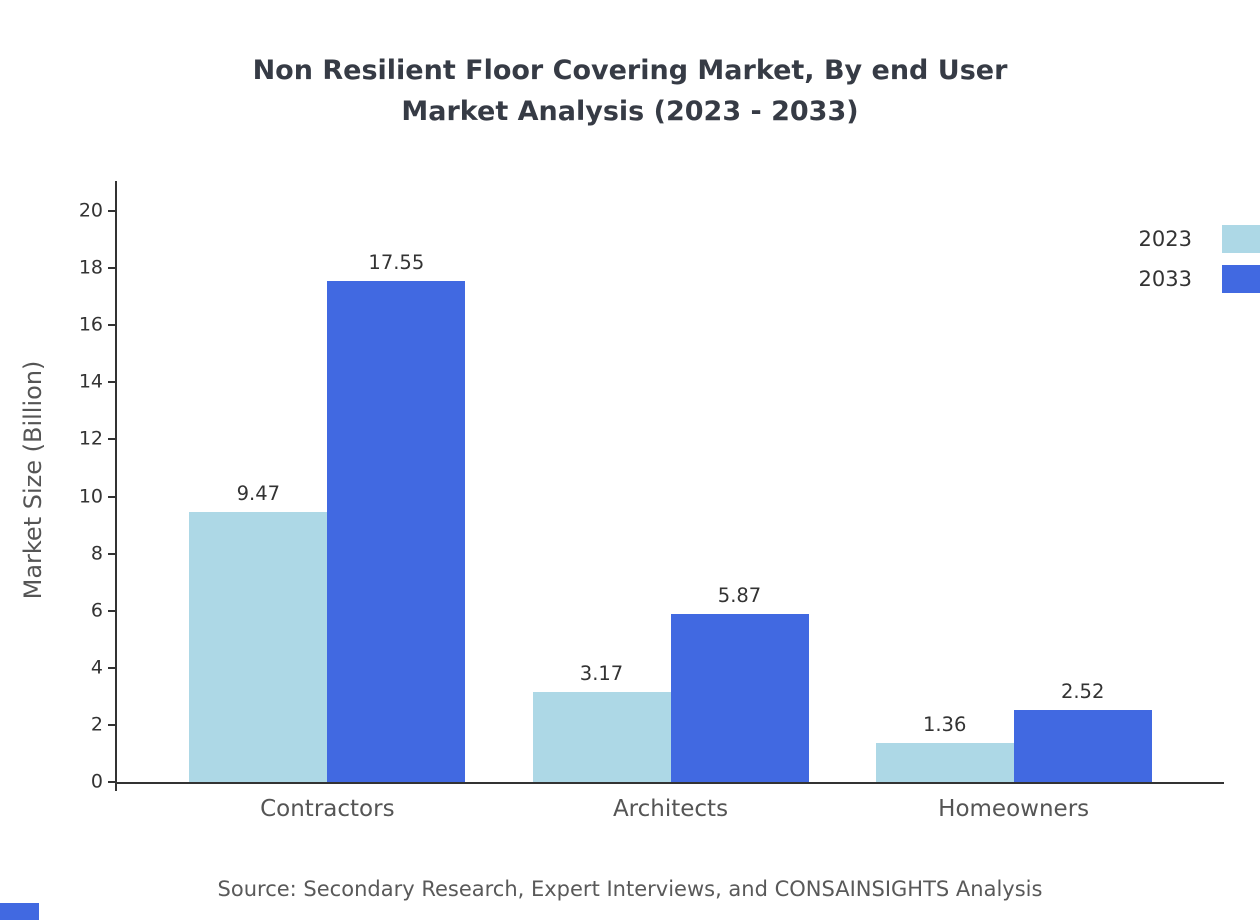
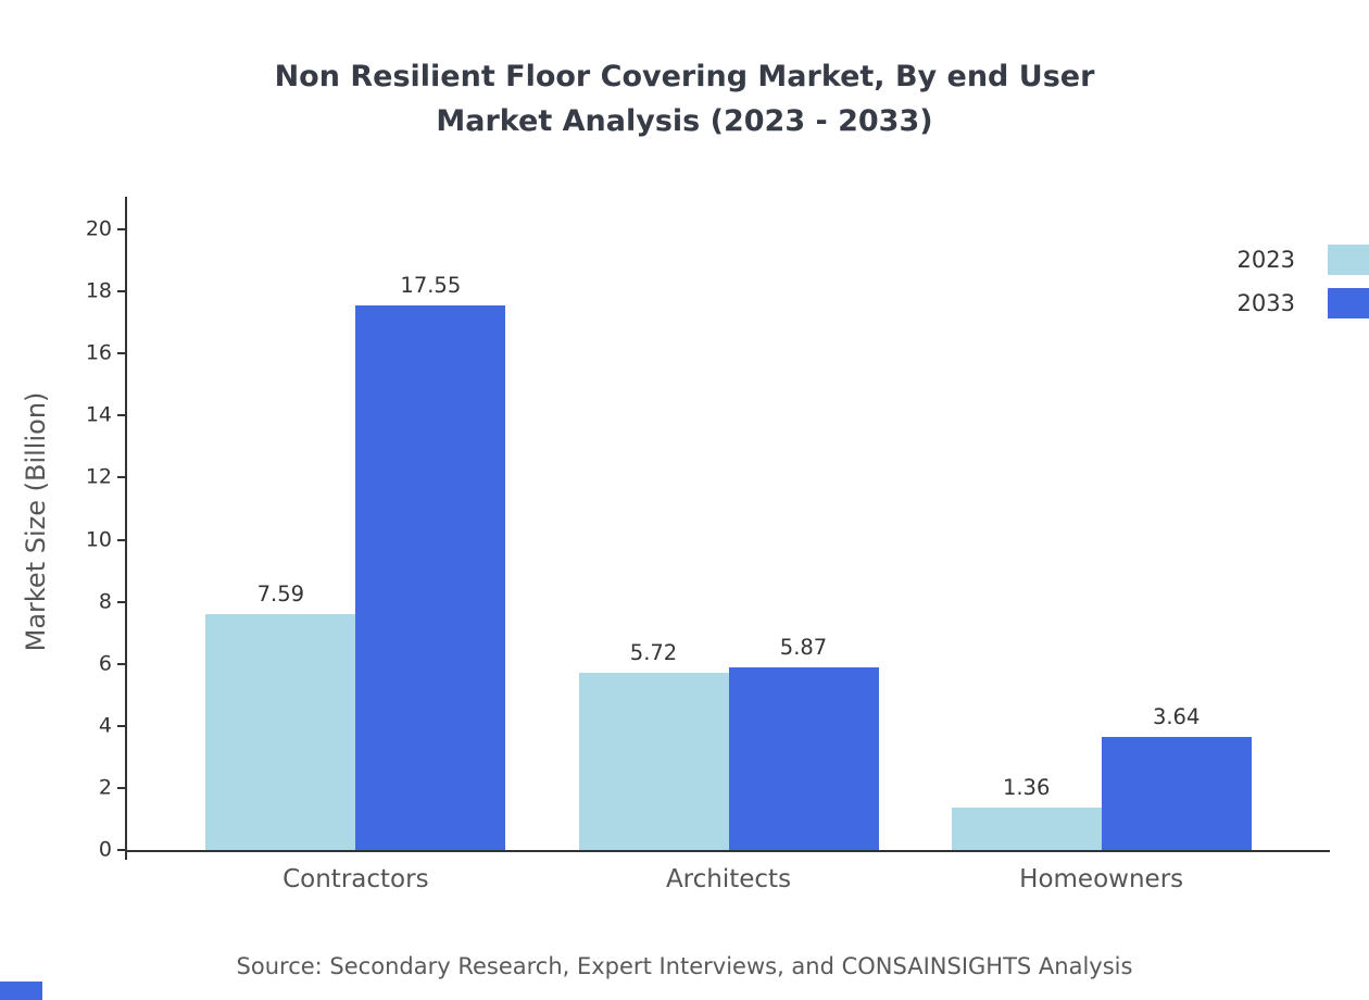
2023/Contractors: 9.47 -> 7.59
2023/Architects: 3.17 -> 5.72
2033/Homeowners: 2.52 -> 3.64
